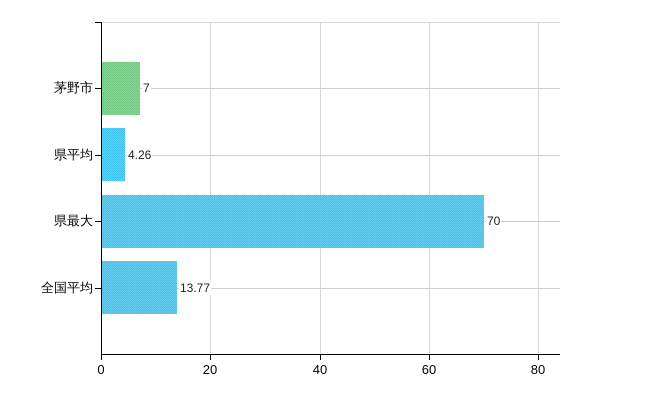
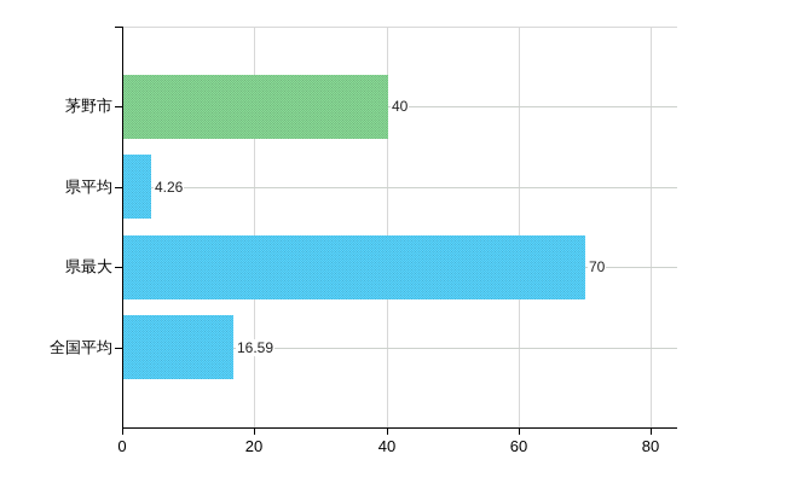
茅野市: 7 -> 40
全国平均: 13.77 -> 16.59
